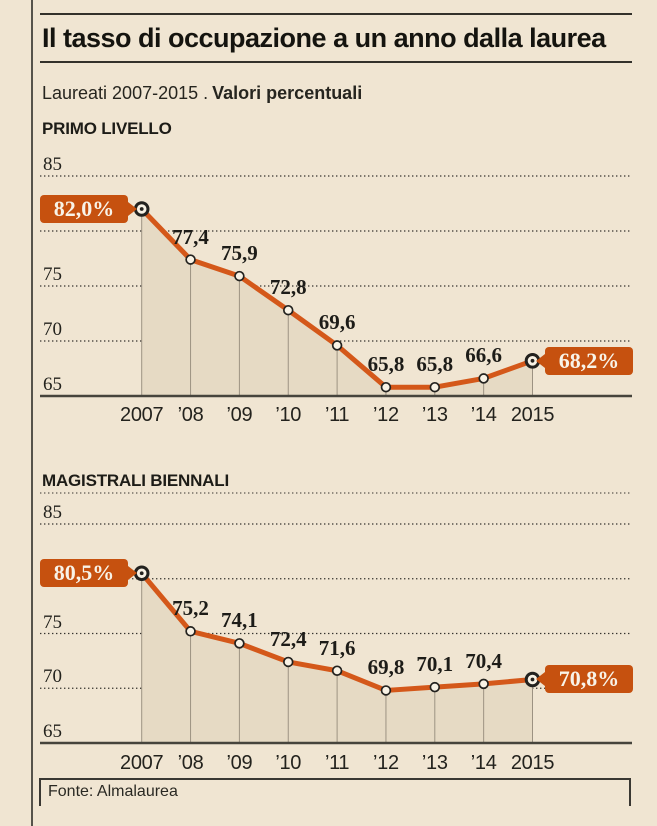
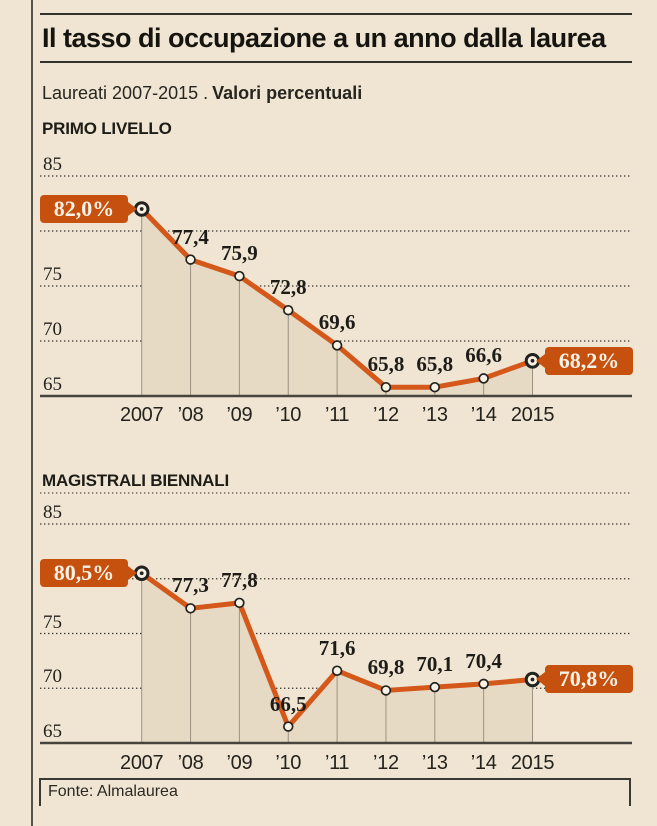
MAGISTRALI BIENNALI/’08: 75,2 -> 77,3
MAGISTRALI BIENNALI/’09: 74,1 -> 77,8
MAGISTRALI BIENNALI/’10: 72,4 -> 66,5
